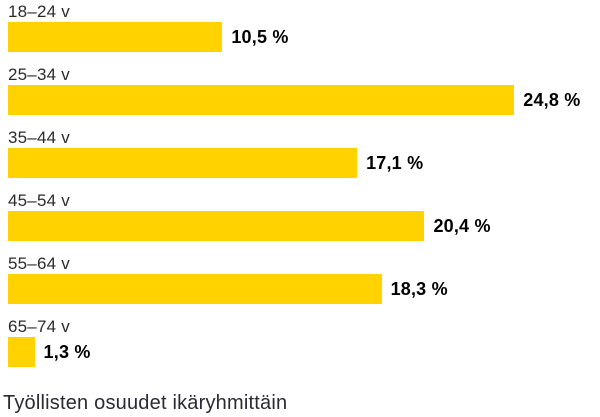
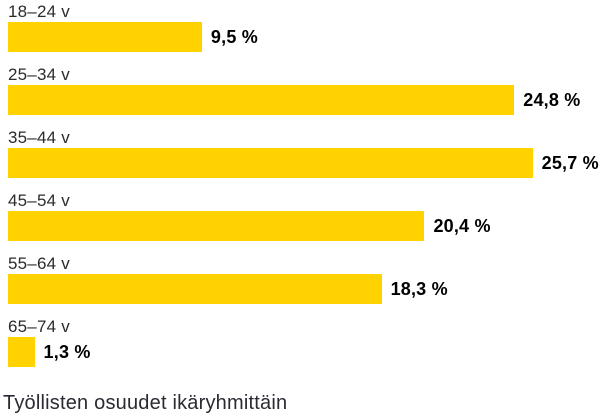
18–24 v: 10,5 -> 9,5
35–44 v: 17,1 -> 25,7
